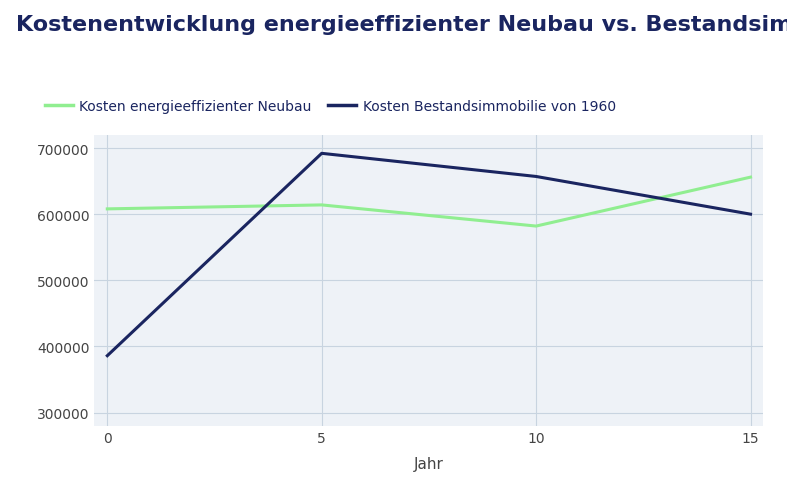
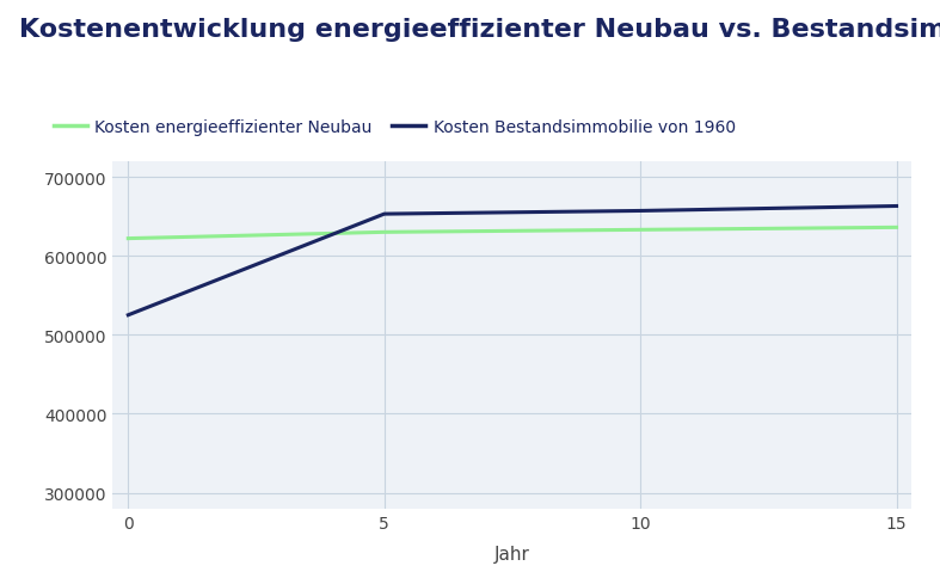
Kosten energieeffizienter Neubau/0: 608000 -> 622000
Kosten Bestandsimmobilie von 1960/0: 386000 -> 525000
Kosten energieeffizienter Neubau/5: 614000 -> 630000
Kosten Bestandsimmobilie von 1960/5: 692000 -> 653000
Kosten energieeffizienter Neubau/10: 582000 -> 633000
Kosten energieeffizienter Neubau/15: 656000 -> 636000
Kosten Bestandsimmobilie von 1960/15: 600000 -> 663000
